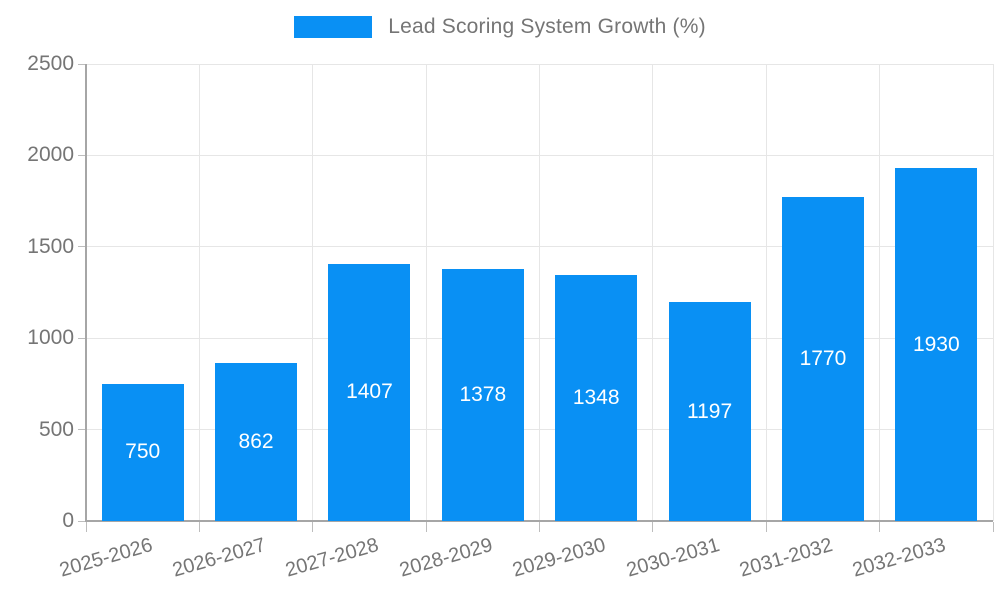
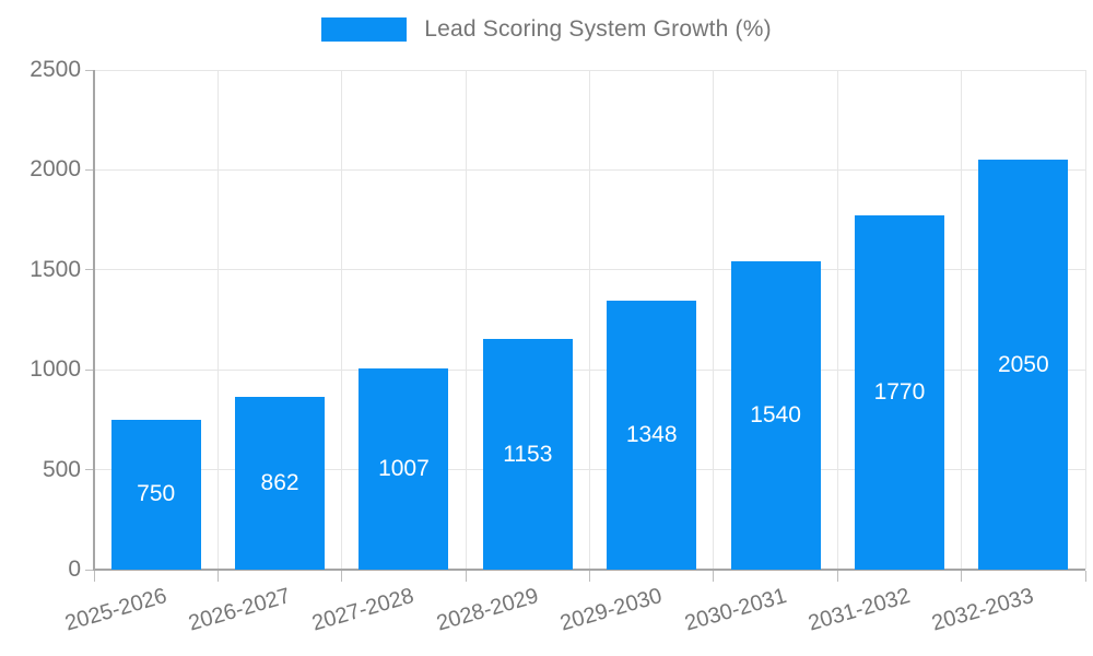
2027-2028: 1407 -> 1007
2028-2029: 1378 -> 1153
2030-2031: 1197 -> 1540
2032-2033: 1930 -> 2050
